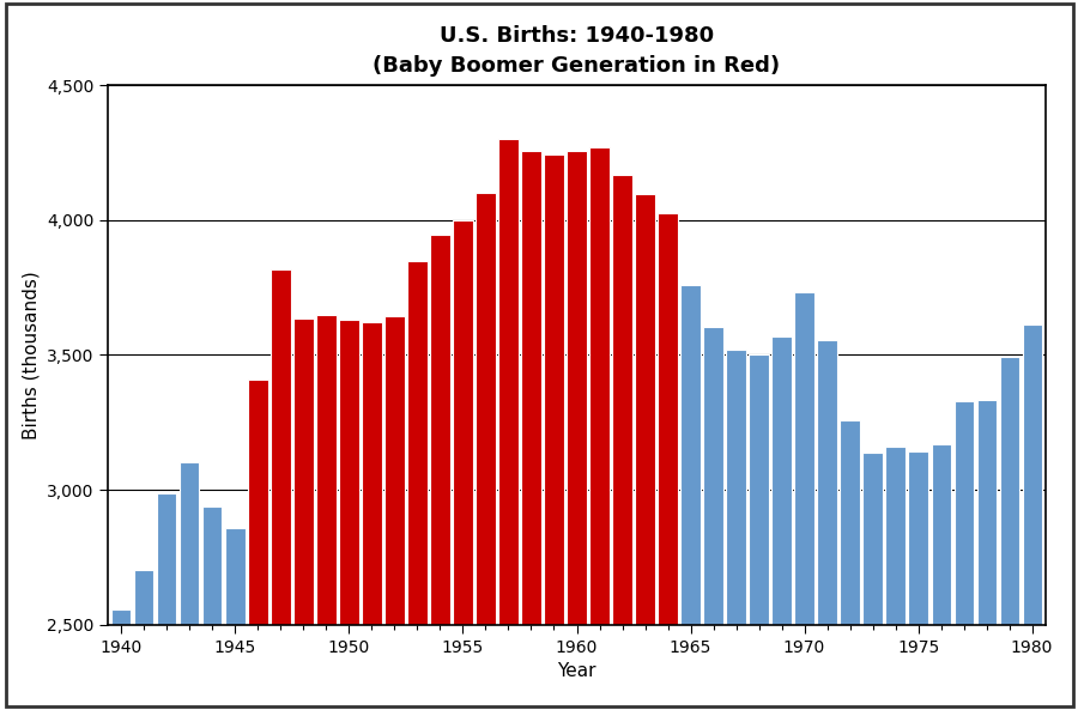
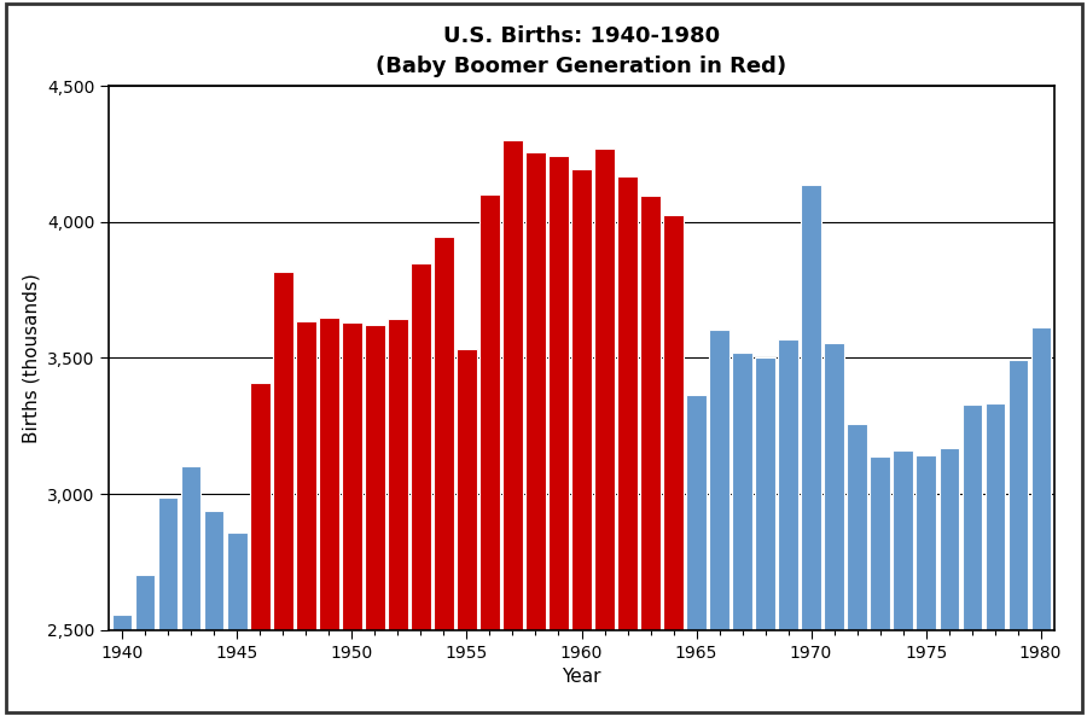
1955: 4,000 -> 3,535
1960: 4,258 -> 4,195
1965: 3,760 -> 3,365
1970: 3,731 -> 4,135
